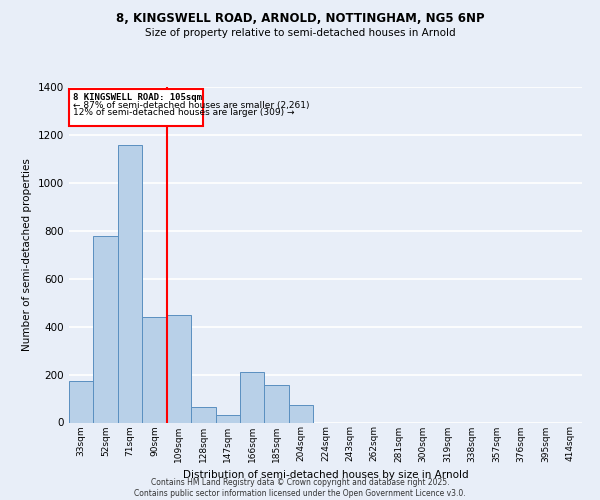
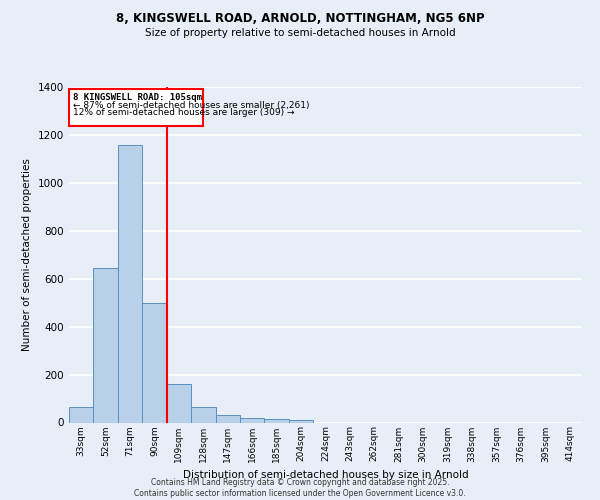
33sqm: 175 -> 65
52sqm: 780 -> 645
90sqm: 440 -> 500
109sqm: 450 -> 160
166sqm: 210 -> 20
185sqm: 155 -> 15
204sqm: 75 -> 10
